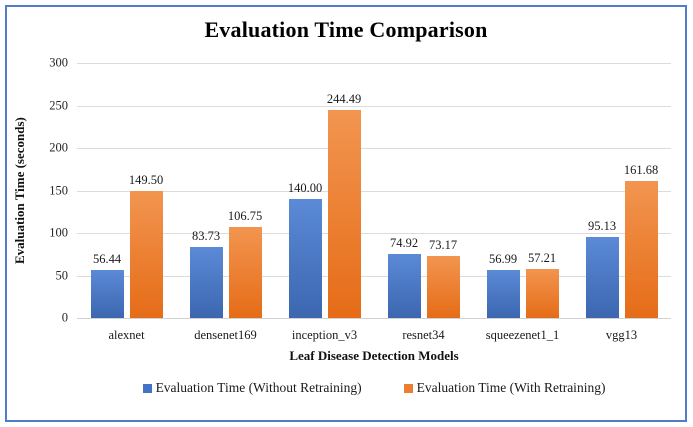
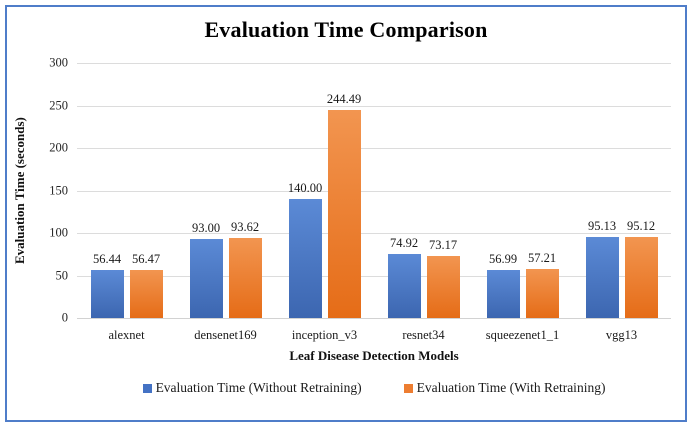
Evaluation Time (With Retraining)/alexnet: 149.50 -> 56.47
Evaluation Time (Without Retraining)/densenet169: 83.73 -> 93.00
Evaluation Time (With Retraining)/densenet169: 106.75 -> 93.62
Evaluation Time (With Retraining)/vgg13: 161.68 -> 95.12
